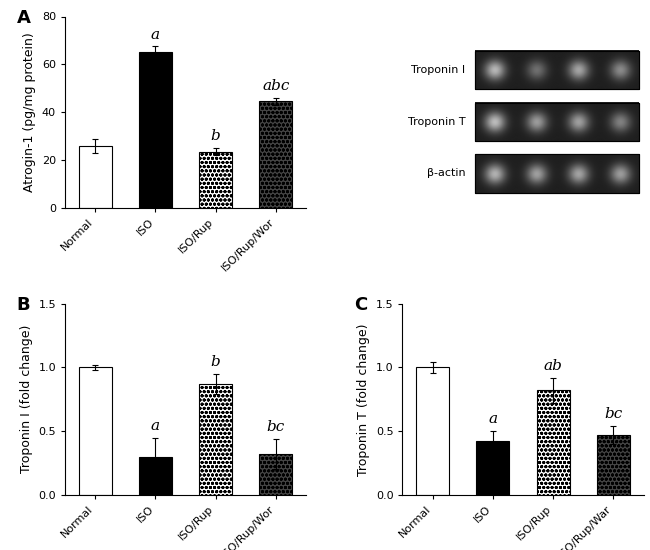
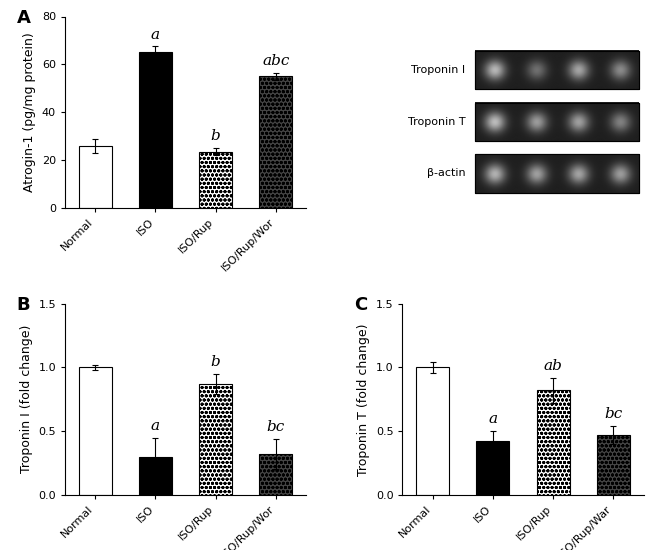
ISO/Rup/Wor: 44.5 -> 55.0
